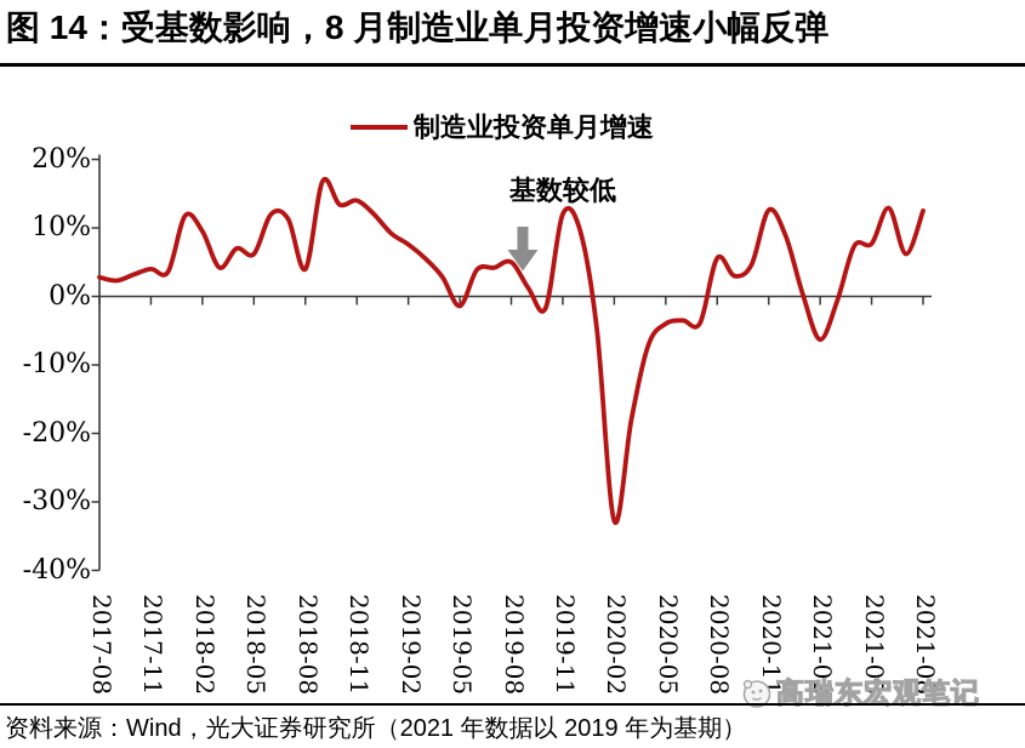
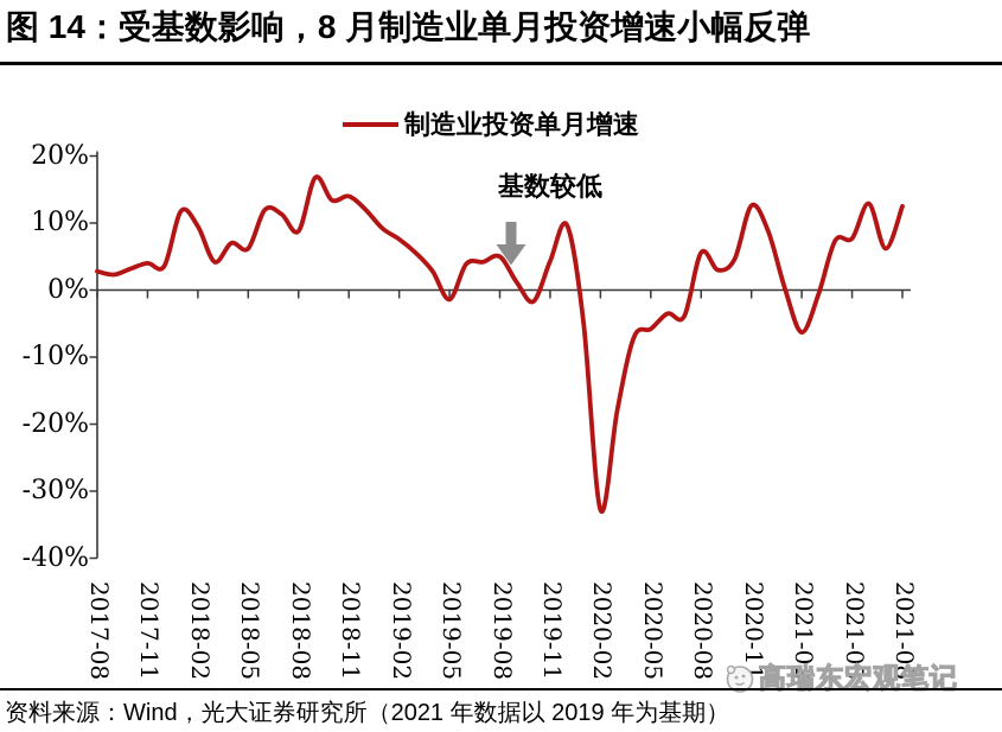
2018-08: 4% -> 9%
2019-11: 12% -> 4%
2020-05: -4% -> -6%
